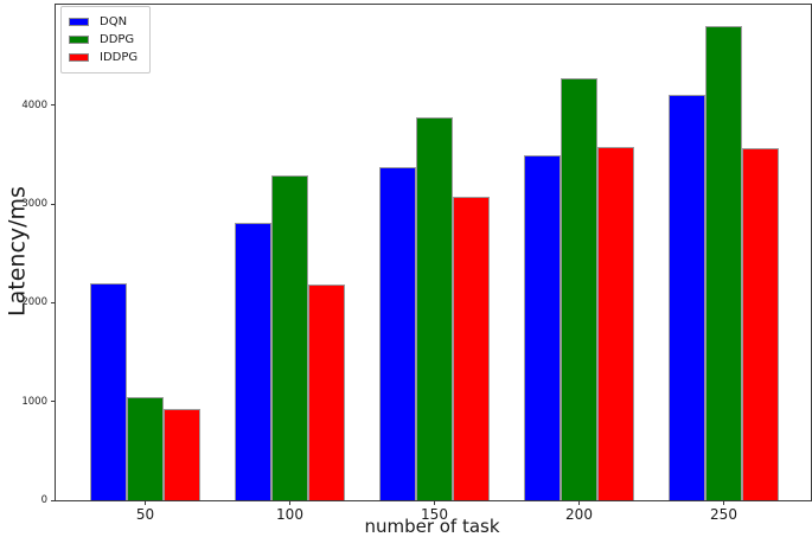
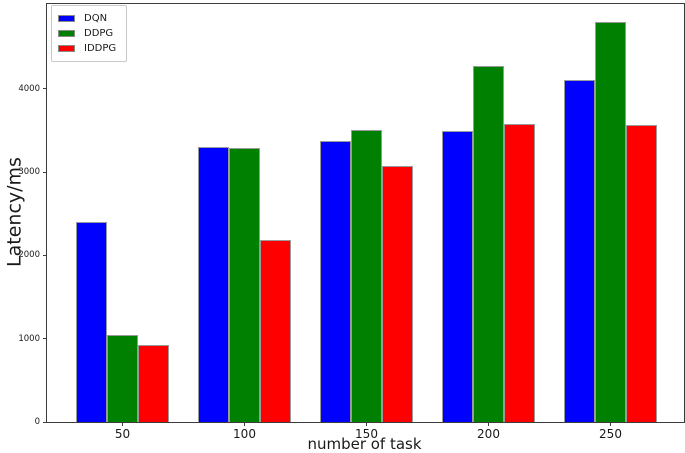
DQN/50: 2200 -> 2400
DQN/100: 2800 -> 3300
DDPG/150: 3900 -> 3500
